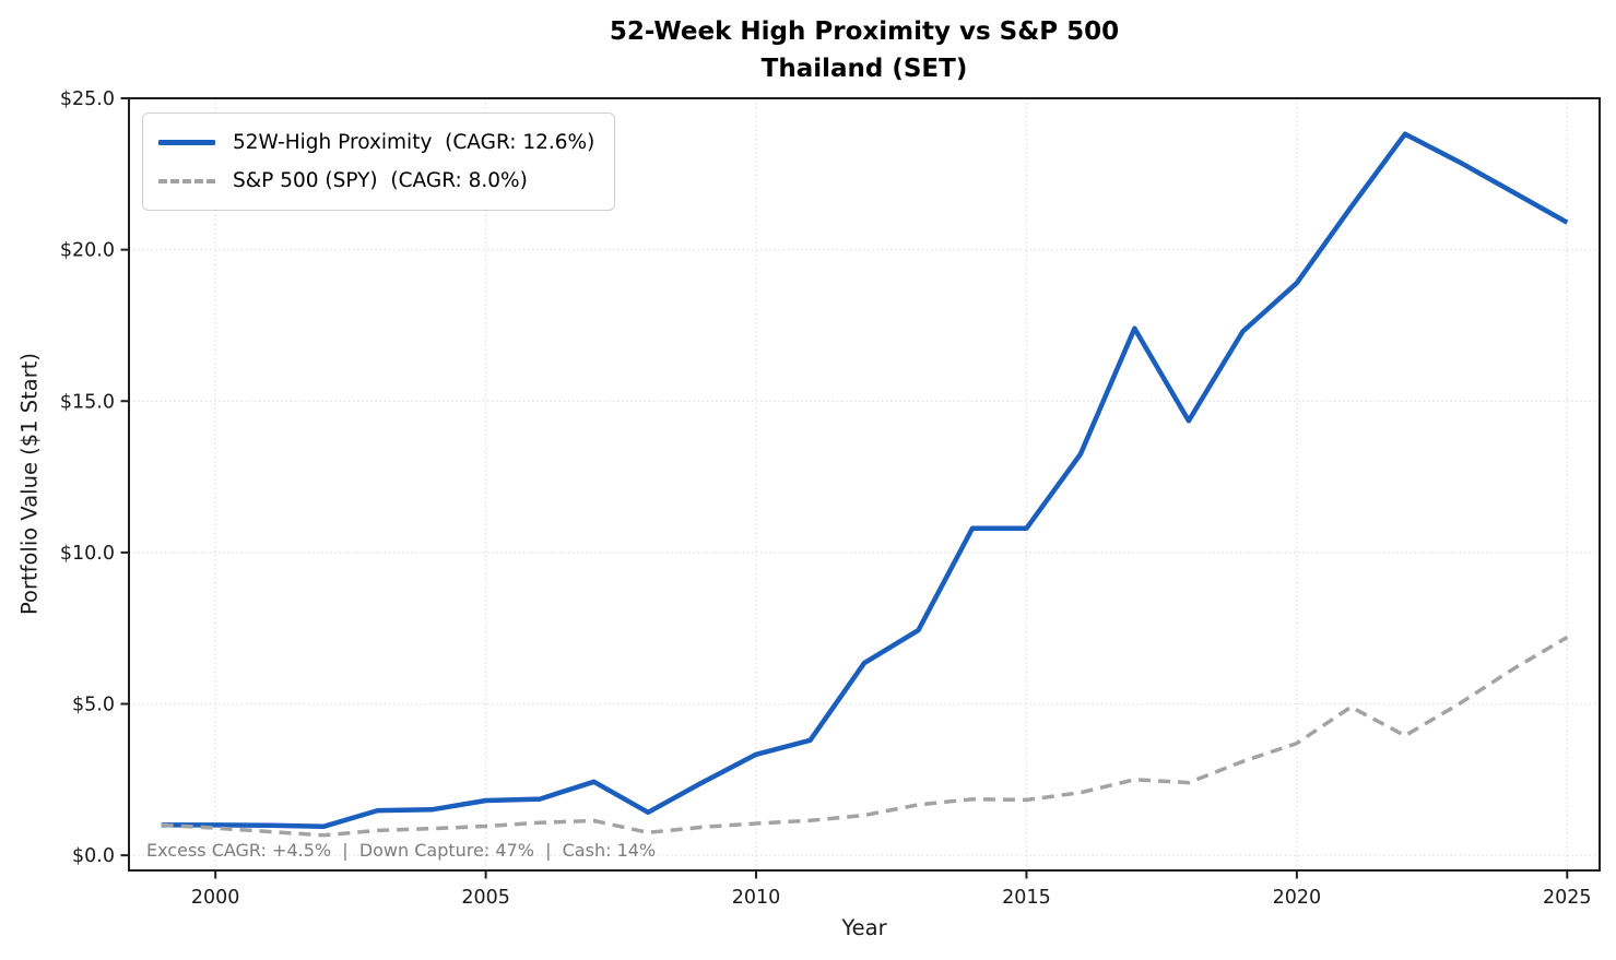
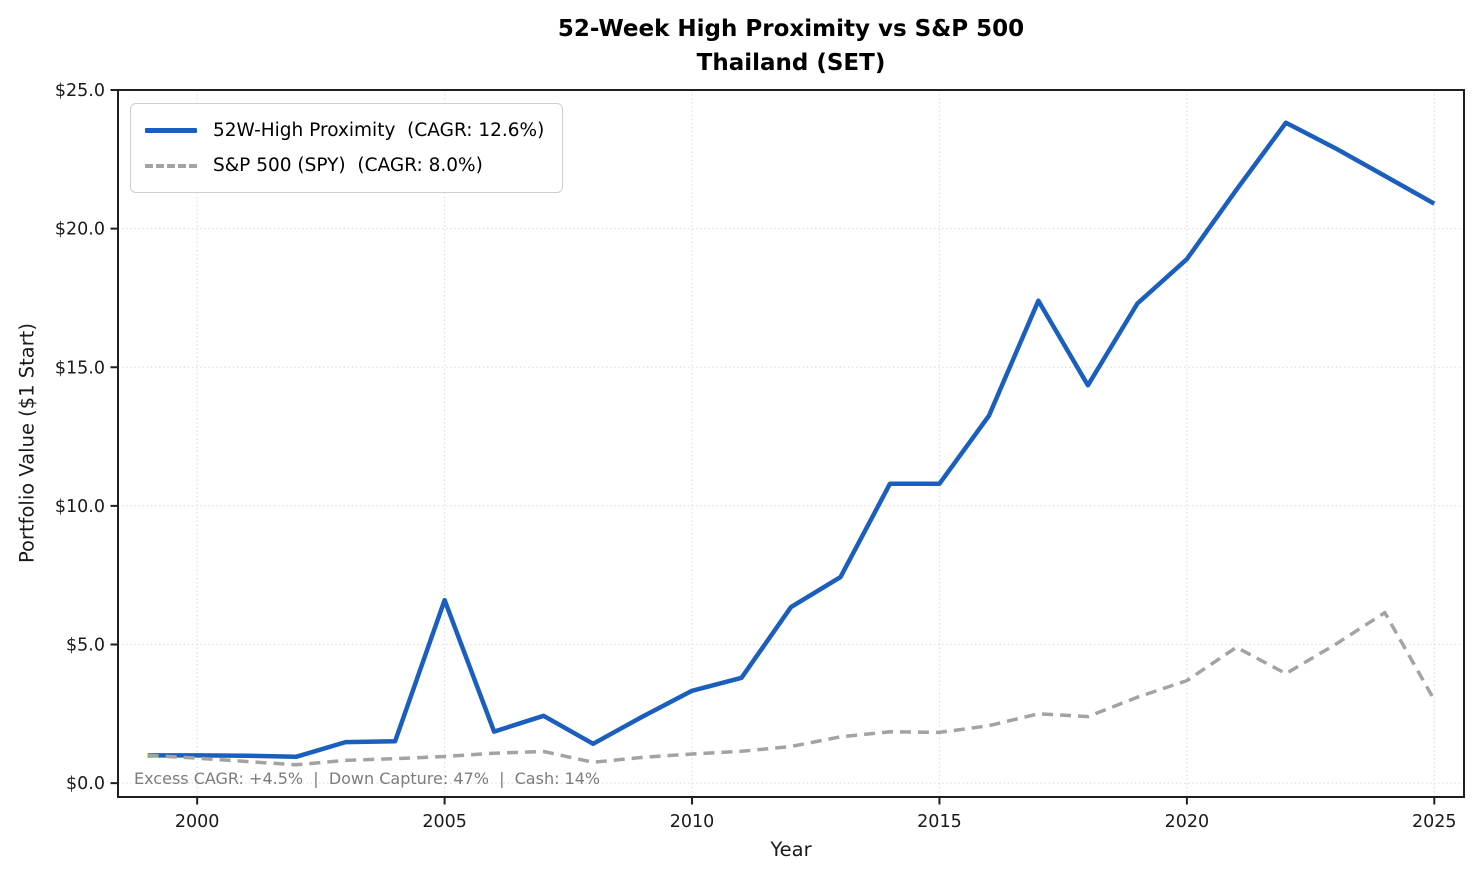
52W-High Proximity (CAGR: 12.6%)/2005: $1.8 -> $6.6
S&P 500 (SPY) (CAGR: 8.0%)/2025: $7.2 -> $3.0
